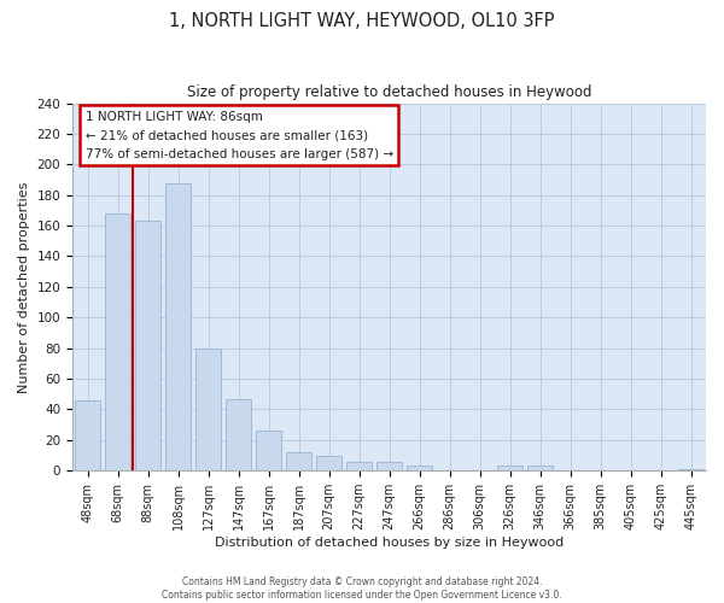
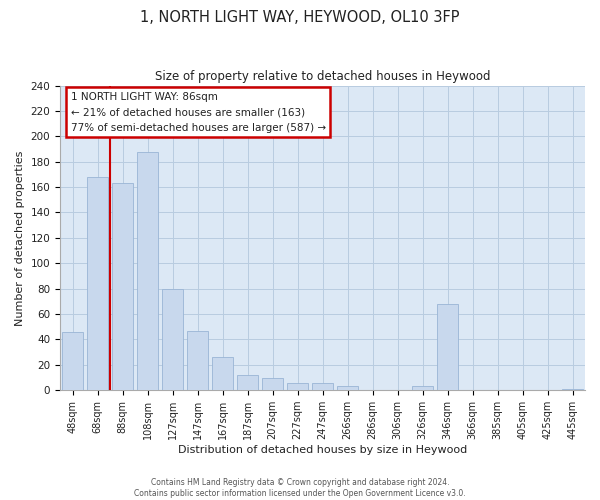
346sqm: 3 -> 68
